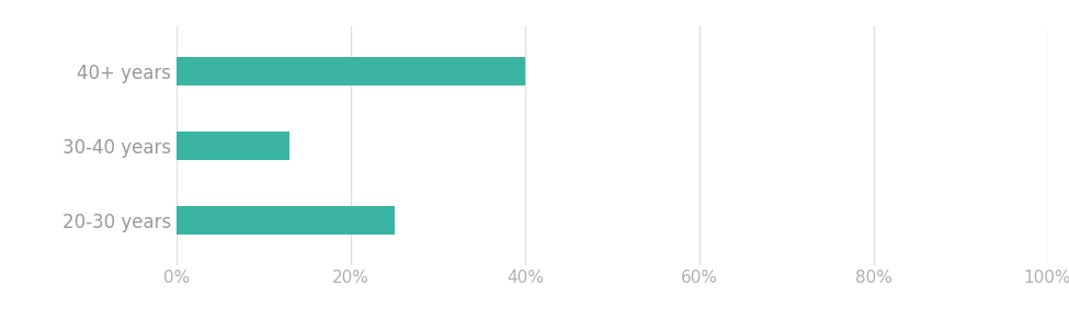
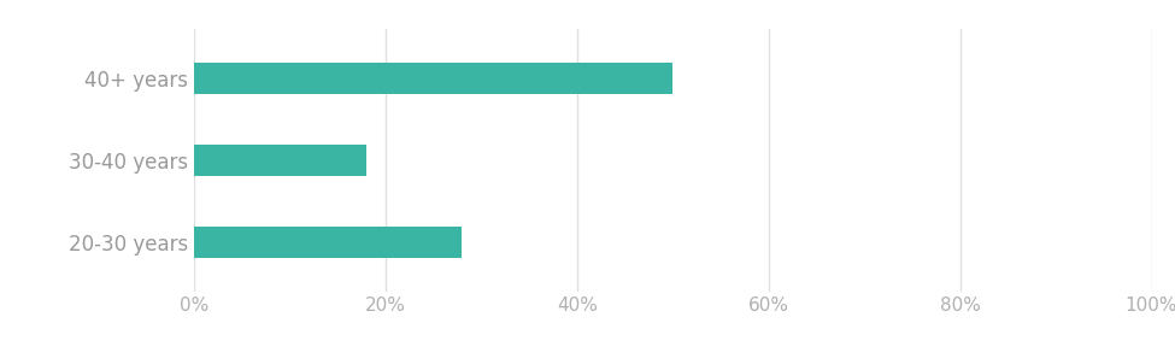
40+ years: 40% -> 50%
30-40 years: 13% -> 18%
20-30 years: 25% -> 28%
